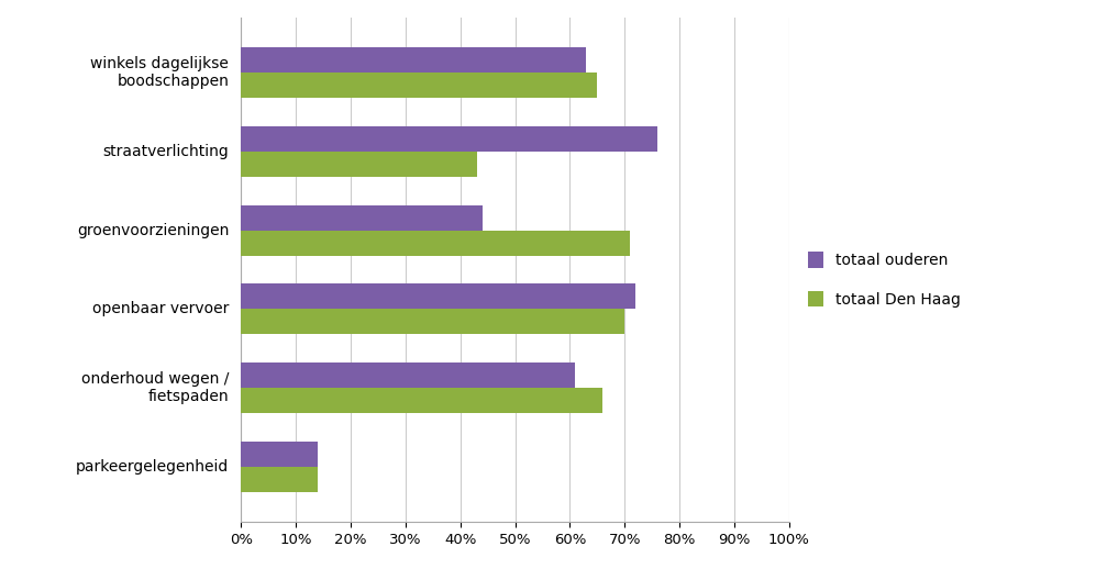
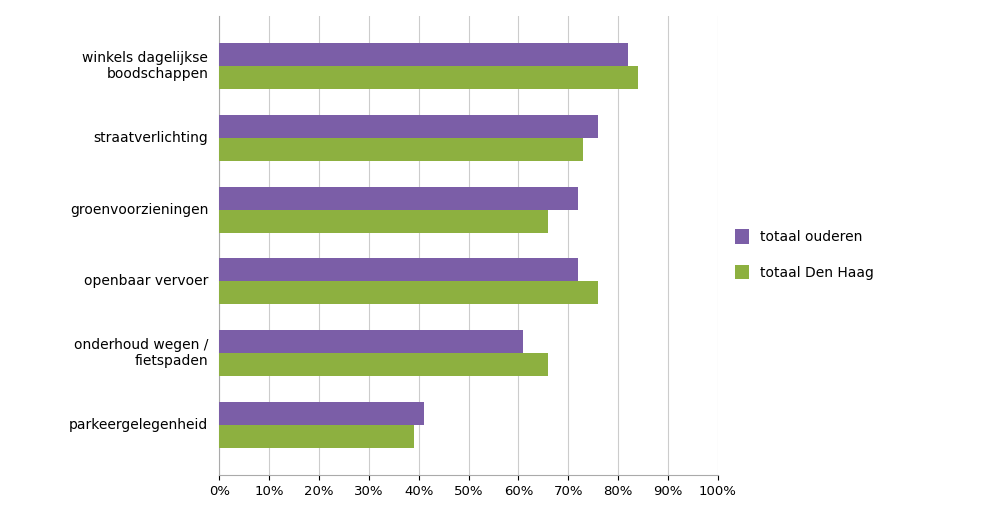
totaal ouderen/winkels dagelijkse boodschappen: 63% -> 82%
totaal Den Haag/winkels dagelijkse boodschappen: 65% -> 84%
totaal Den Haag/straatverlichting: 43% -> 73%
totaal ouderen/groenvoorzieningen: 44% -> 72%
totaal Den Haag/groenvoorzieningen: 71% -> 66%
totaal Den Haag/openbaar vervoer: 70% -> 76%
totaal ouderen/parkeergelegenheid: 14% -> 41%
totaal Den Haag/parkeergelegenheid: 14% -> 39%
